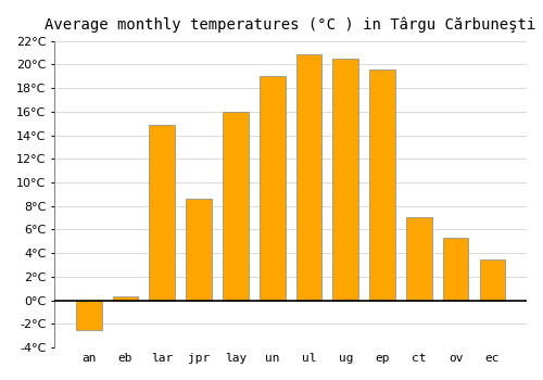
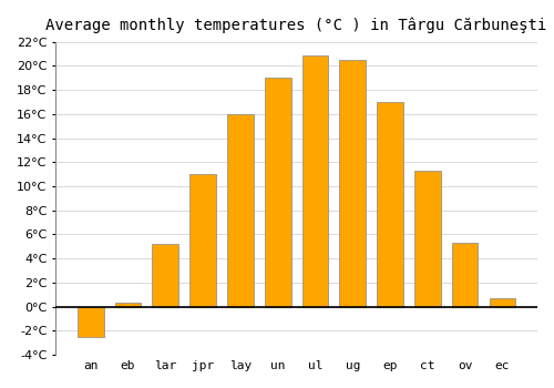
lar: 14.9°C -> 5.2°C
jpr: 8.6°C -> 11.0°C
ep: 19.6°C -> 17.0°C
ct: 7.1°C -> 11.3°C
ec: 3.5°C -> 0.7°C
